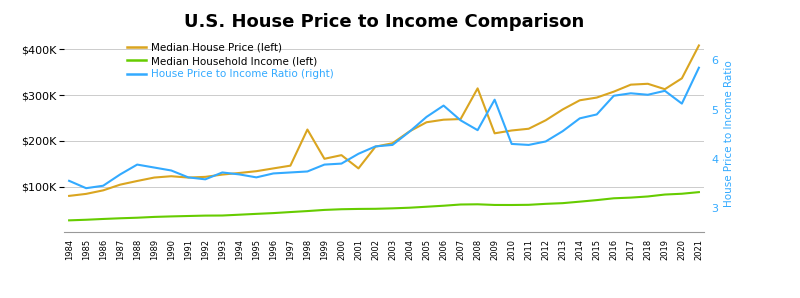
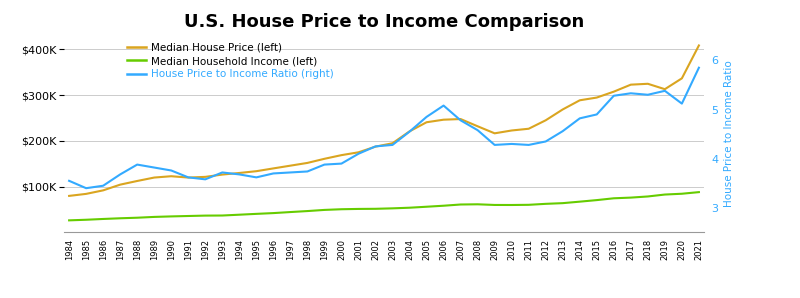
Median House Price (left)/1998: $225K -> $152K
Median House Price (left)/2001: $140K -> $175K
Median House Price (left)/2008: $315K -> $232K
House Price to Income Ratio (right)/2009: 5.20 -> 4.28
